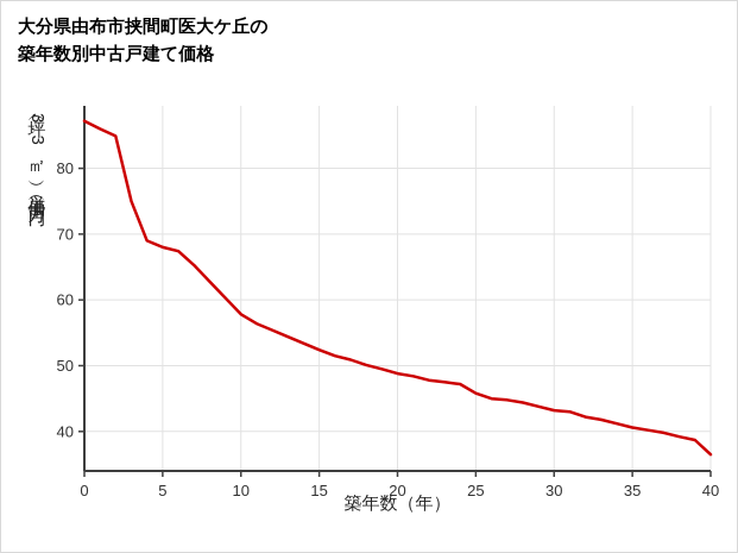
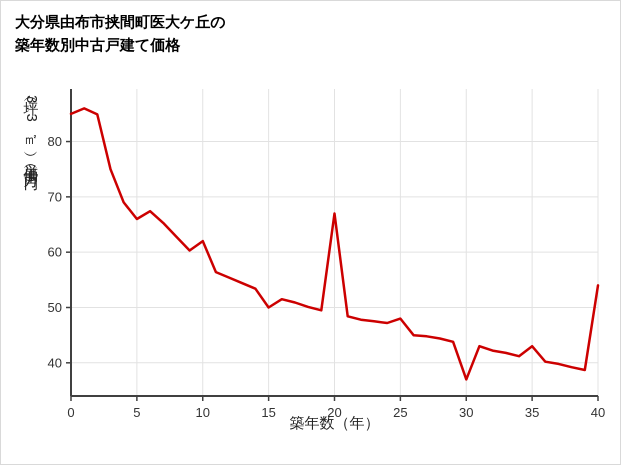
0: 87 -> 85
5: 68 -> 66
10: 58 -> 62
15: 52 -> 50
20: 49 -> 67
25: 46 -> 48
30: 43 -> 37
35: 41 -> 43
40: 36 -> 54
